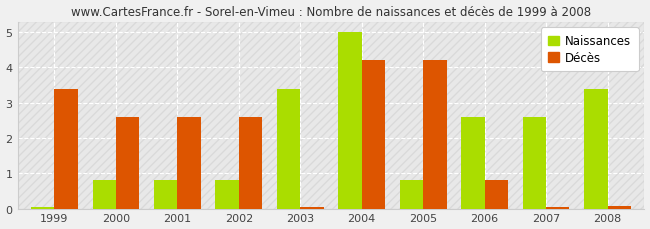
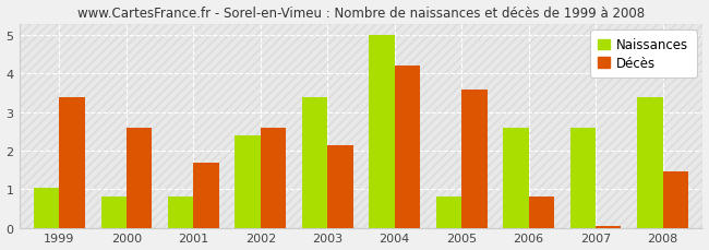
Naissances/1999: 0.04 -> 1.05
Décès/2001: 2.60 -> 1.70
Naissances/2002: 0.80 -> 2.40
Décès/2003: 0.05 -> 2.15
Décès/2005: 4.20 -> 3.60
Décès/2008: 0.08 -> 1.45
